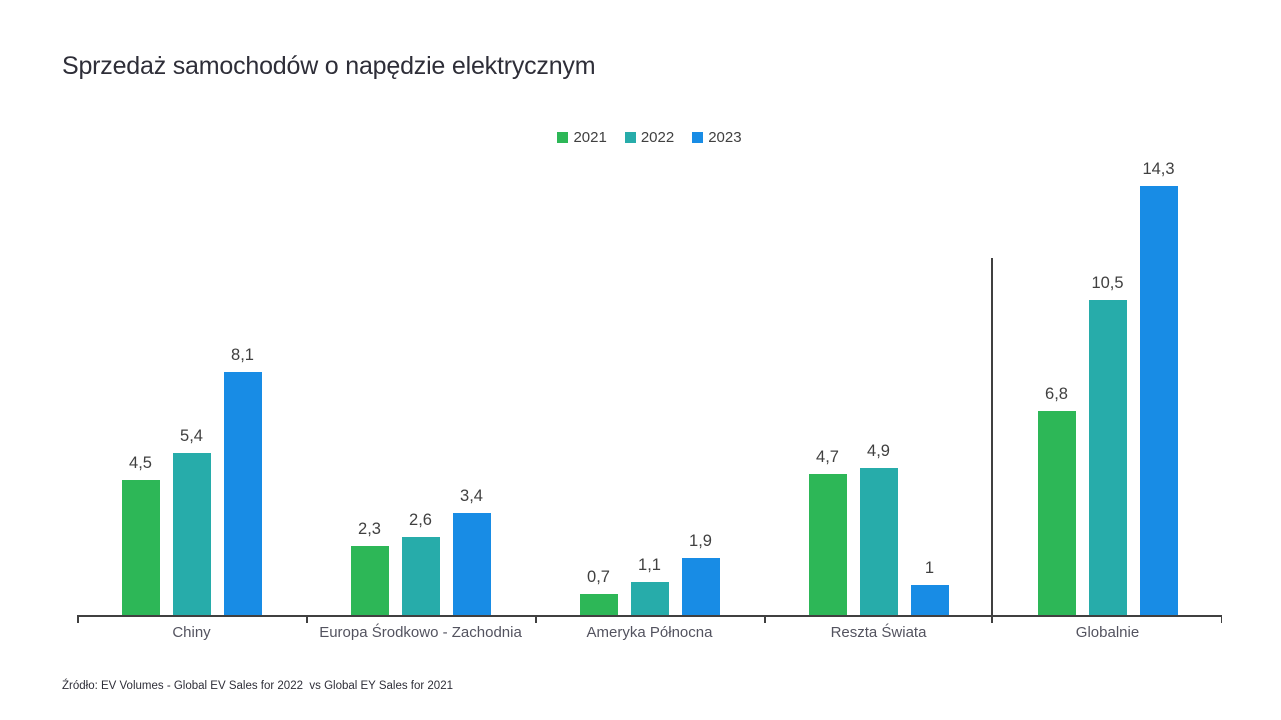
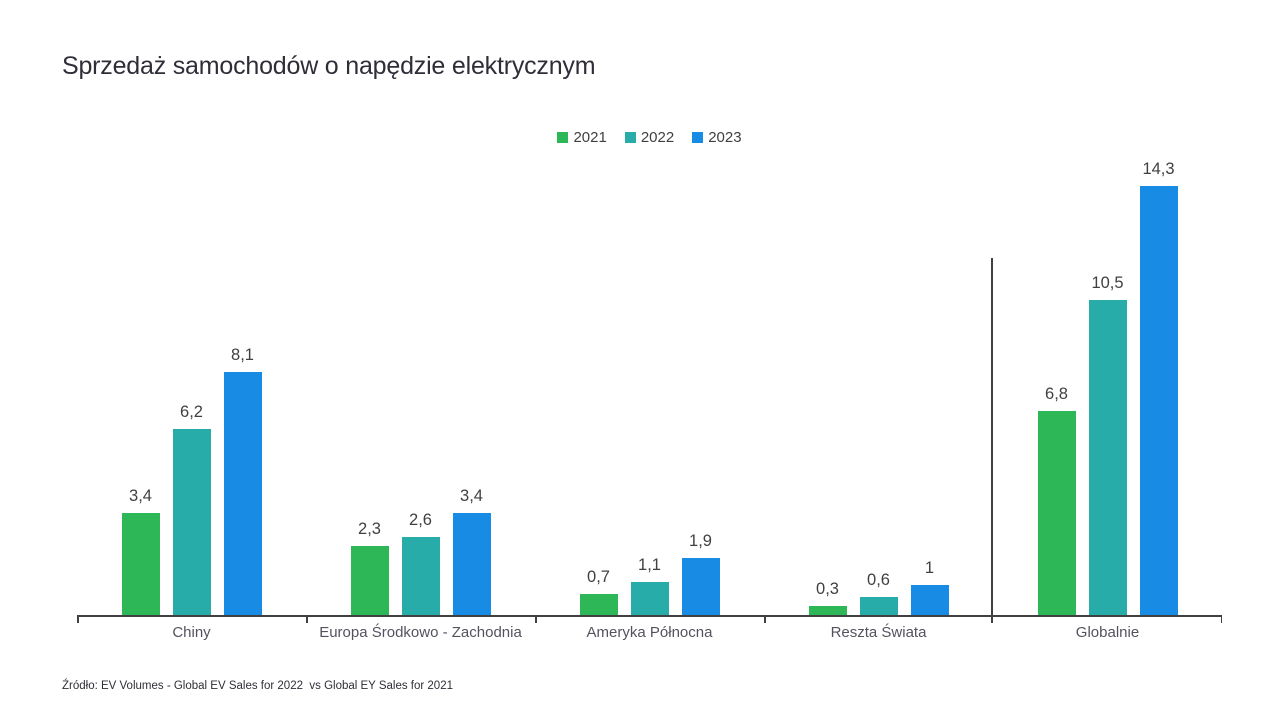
2021/Chiny: 4,5 -> 3,4
2022/Chiny: 5,4 -> 6,2
2021/Reszta Świata: 4,7 -> 0,3
2022/Reszta Świata: 4,9 -> 0,6
